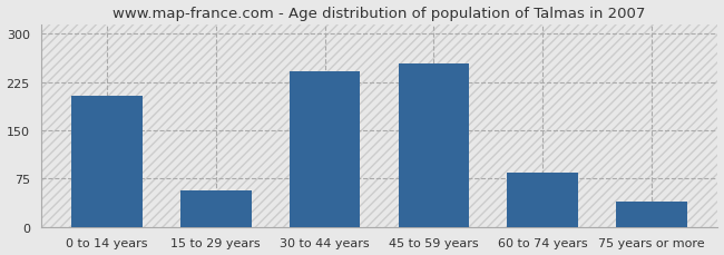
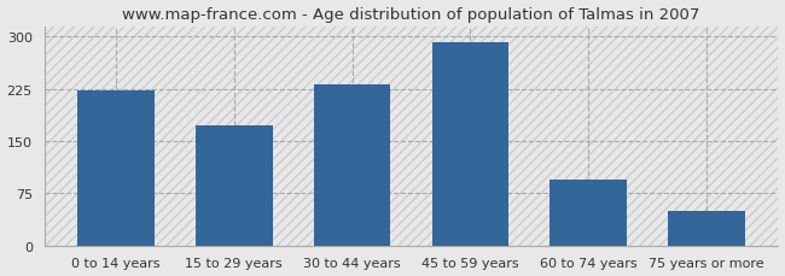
0 to 14 years: 204 -> 222
15 to 29 years: 56 -> 172
30 to 44 years: 242 -> 232
45 to 59 years: 254 -> 292
60 to 74 years: 84 -> 95
75 years or more: 40 -> 50
